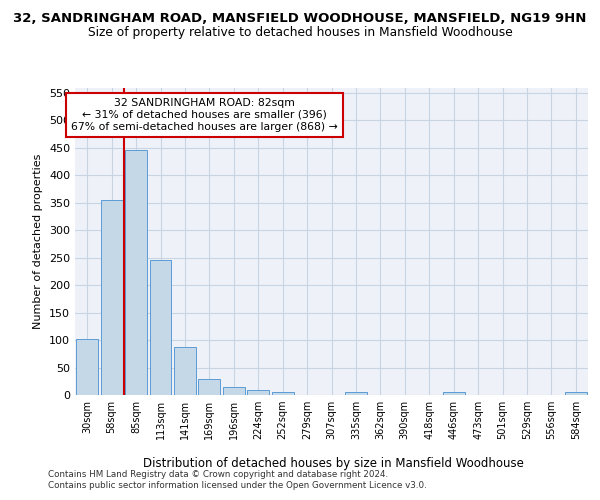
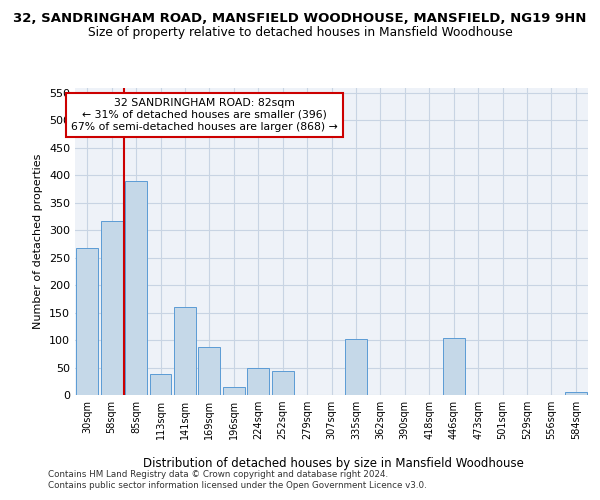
30sqm: 102 -> 268
58sqm: 355 -> 316
85sqm: 447 -> 390
113sqm: 246 -> 38
141sqm: 88 -> 160
169sqm: 30 -> 88
224sqm: 10 -> 50
252sqm: 6 -> 44
335sqm: 6 -> 102
446sqm: 6 -> 104
